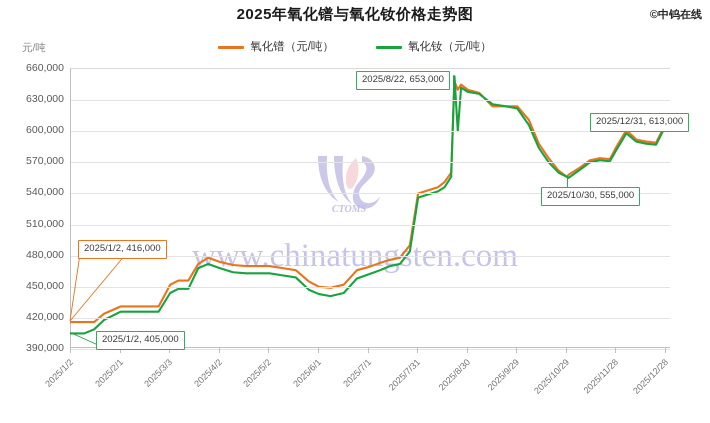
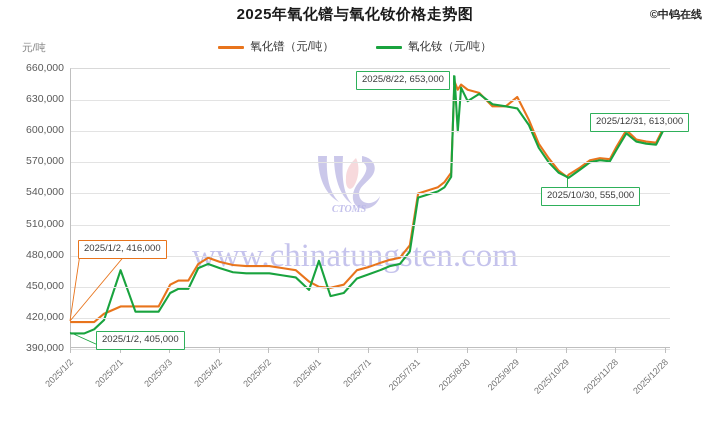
氧化钕（元/吨）/2025/2/1: 426000 -> 466000
氧化钕（元/吨）/2025/6/1: 443000 -> 475000
氧化钕（元/吨）/2025/8/30: 638000 -> 629000
氧化镨（元/吨）/2025/9/29: 624000 -> 633000
